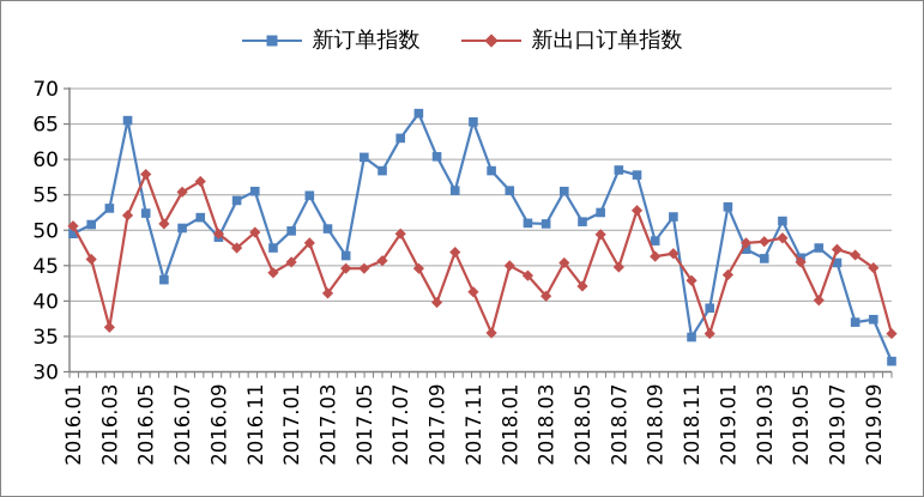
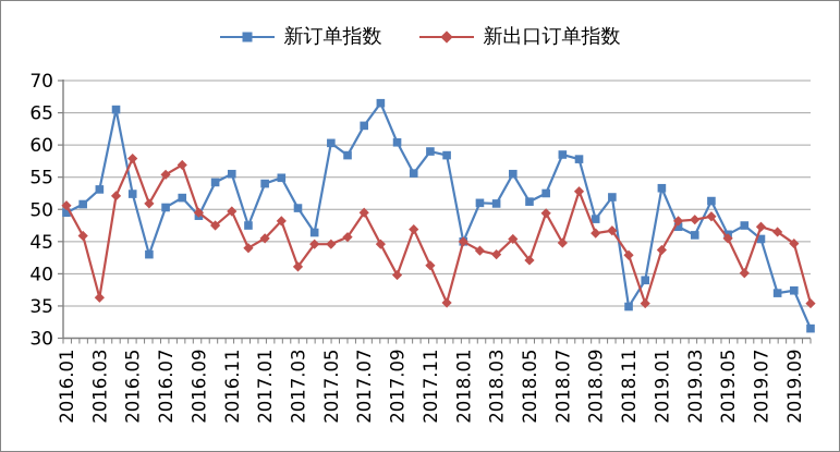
新订单指数/2017.01: 50 -> 54
新订单指数/2017.11: 65 -> 59
新订单指数/2018.01: 56 -> 45
新出口订单指数/2018.03: 41 -> 43
